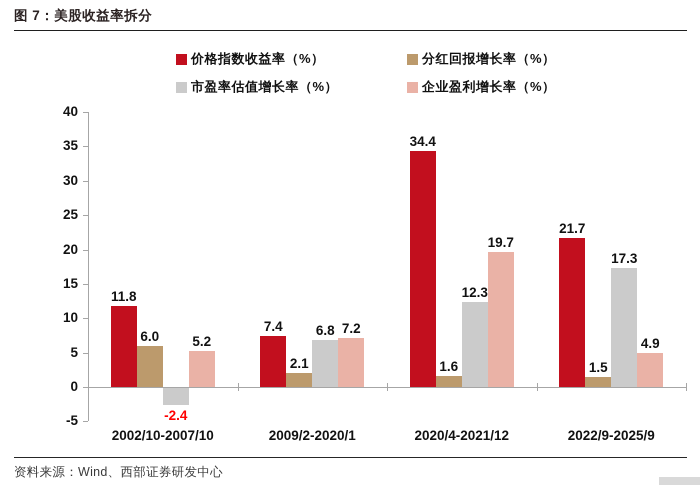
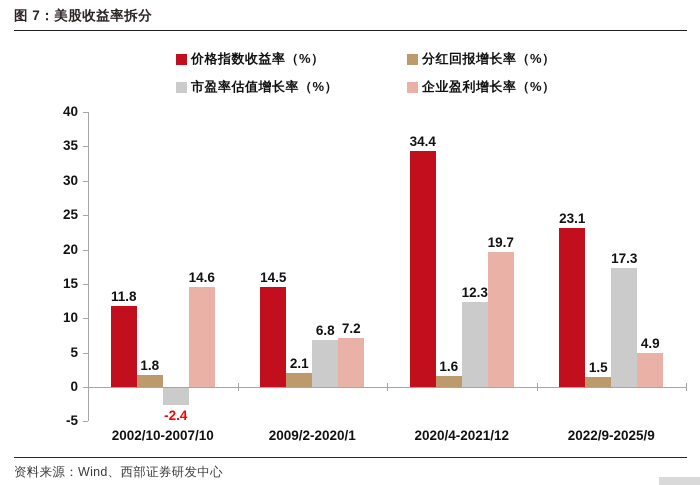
分红回报增长率（%）/2002/10-2007/10: 6.0 -> 1.8
企业盈利增长率（%）/2002/10-2007/10: 5.2 -> 14.6
价格指数收益率（%）/2009/2-2020/1: 7.4 -> 14.5
价格指数收益率（%）/2022/9-2025/9: 21.7 -> 23.1
